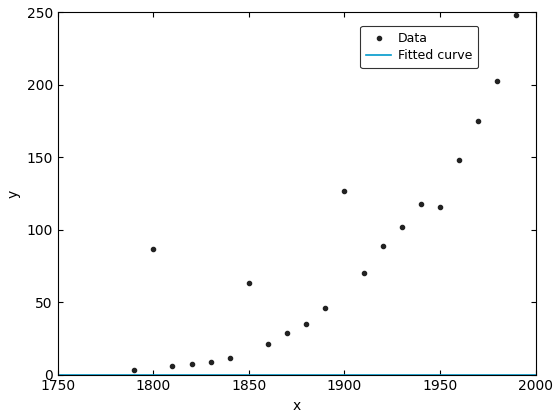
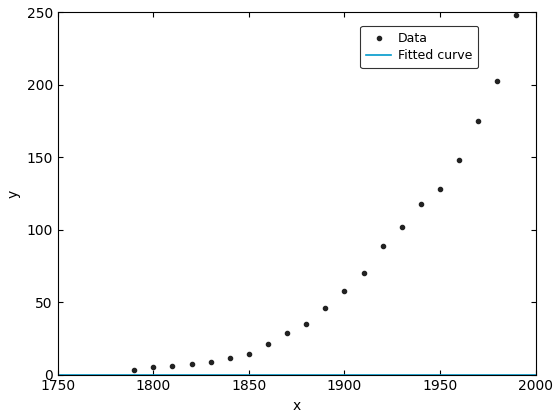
Data/1800: 87 -> 5
Data/1850: 63 -> 14
Data/1900: 127 -> 58
Data/1950: 116 -> 128
